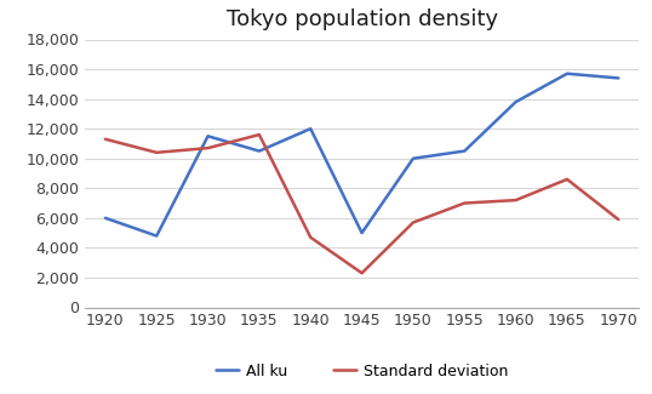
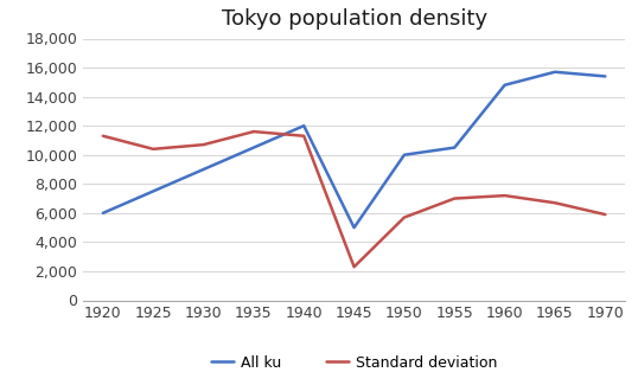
All ku/1925: 4,800 -> 7,500
All ku/1930: 11,500 -> 9,000
Standard deviation/1940: 4,700 -> 11,300
All ku/1960: 13,800 -> 14,800
Standard deviation/1965: 8,600 -> 6,700
